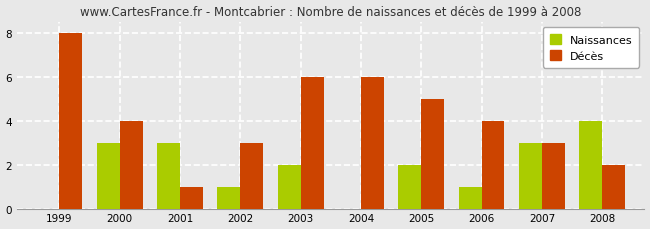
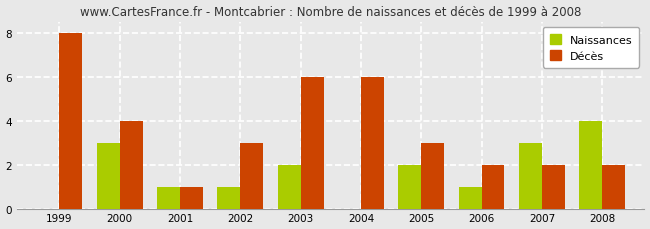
Naissances/2001: 3 -> 1
Décès/2005: 5 -> 3
Décès/2006: 4 -> 2
Décès/2007: 3 -> 2
